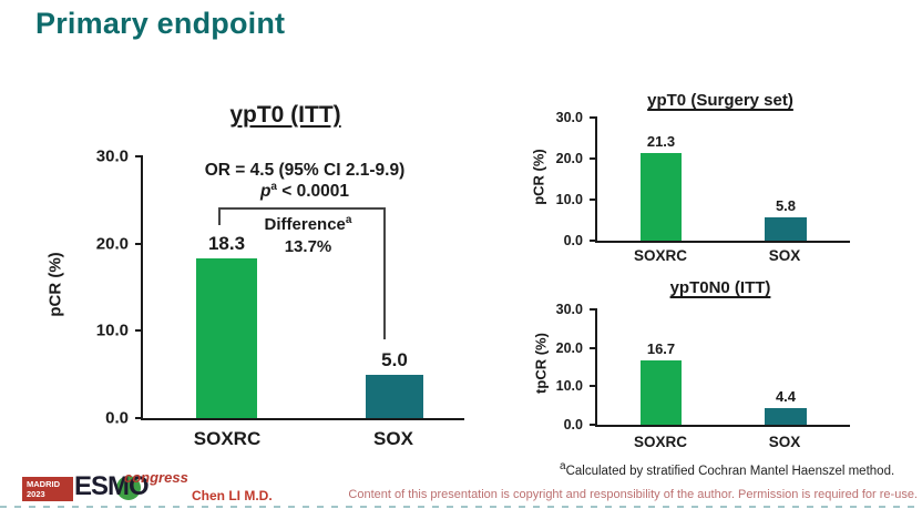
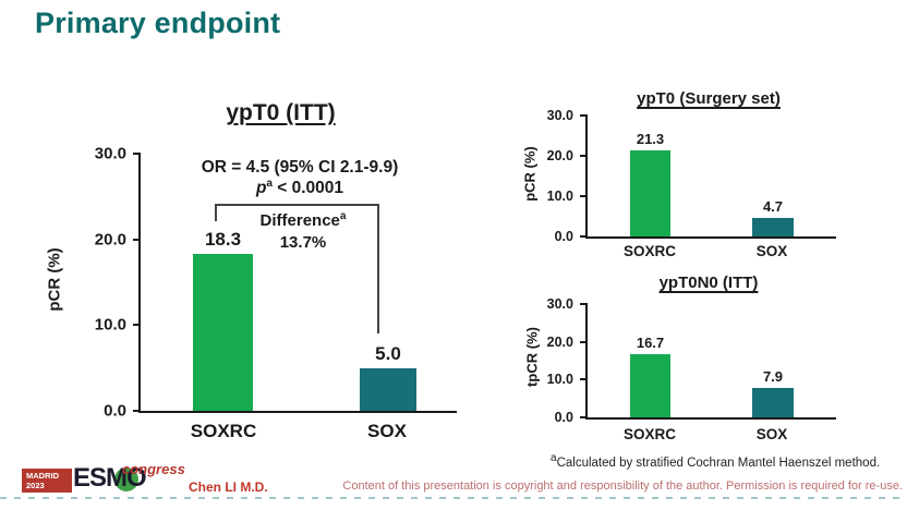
ypT0 (Surgery set)/SOX: 5.8 -> 4.7
ypT0N0 (ITT)/SOX: 4.4 -> 7.9
